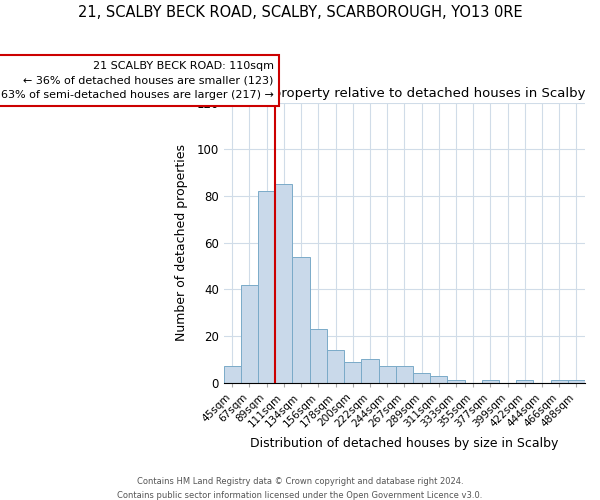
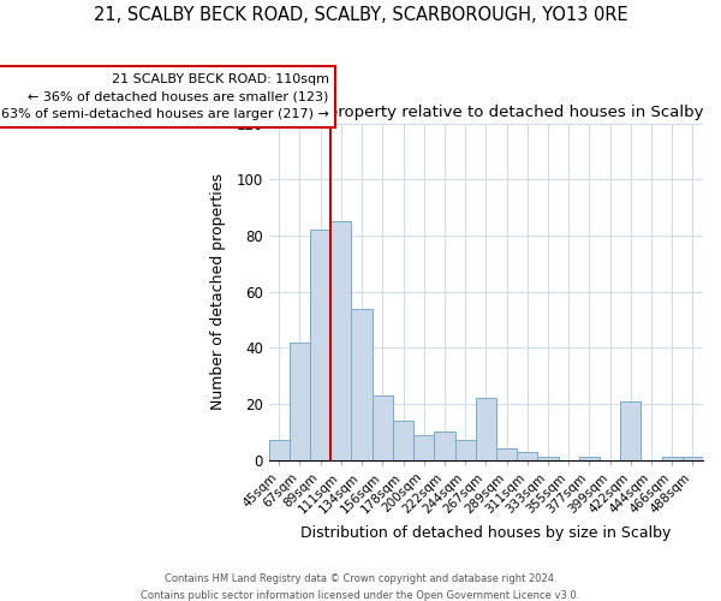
267sqm: 7 -> 22
422sqm: 1 -> 21
